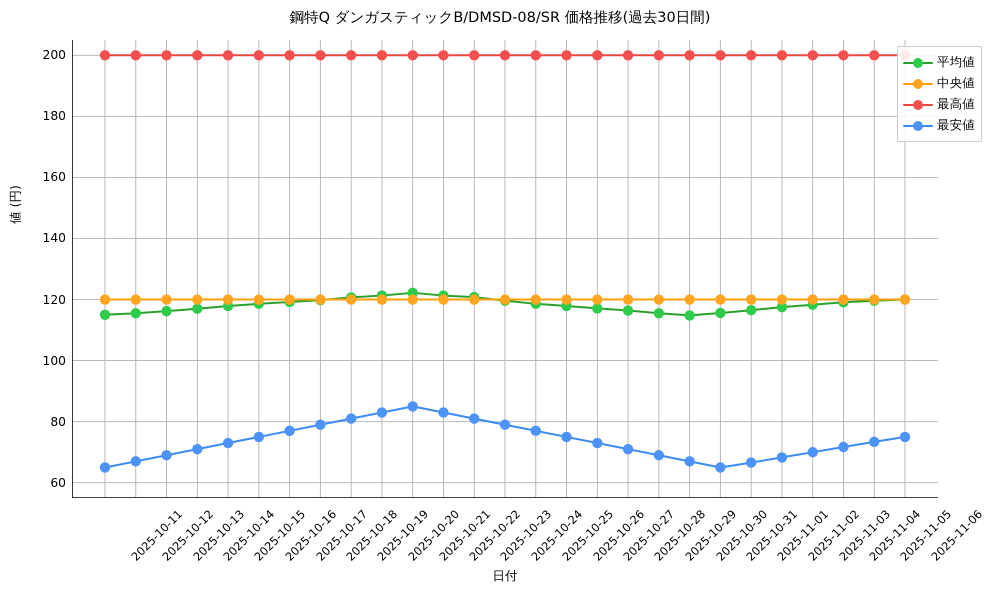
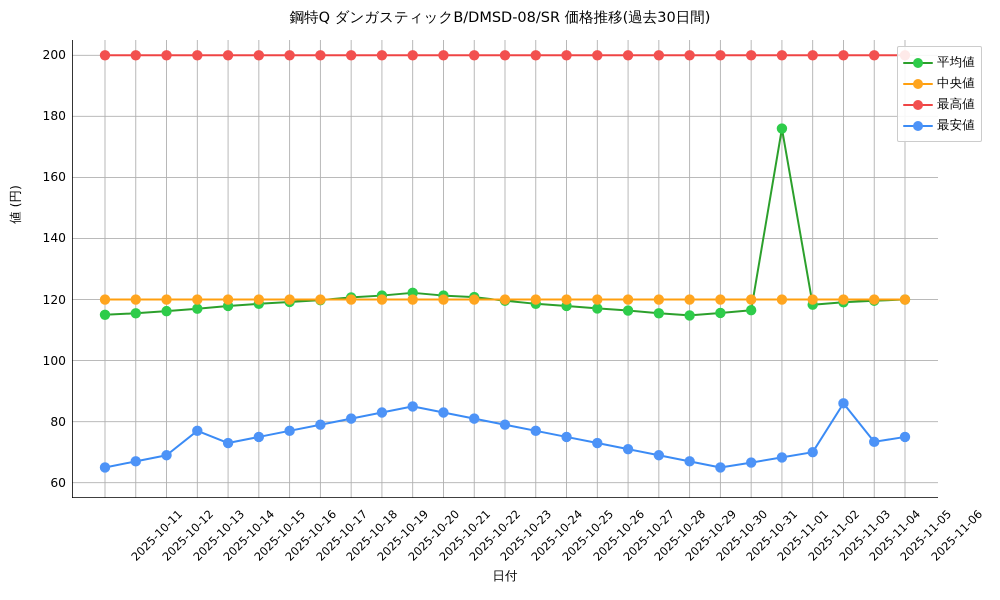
最安値/2025-10-14: 71 -> 77
平均値/2025-11-02: 118 -> 176
最安値/2025-11-04: 72 -> 86
